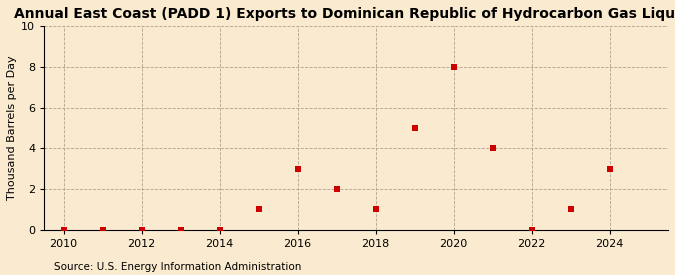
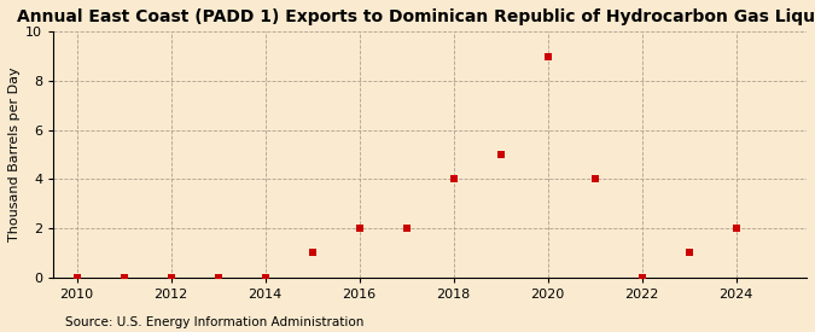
2016: 3 -> 2
2018: 1 -> 4
2020: 8 -> 9
2024: 3 -> 2
